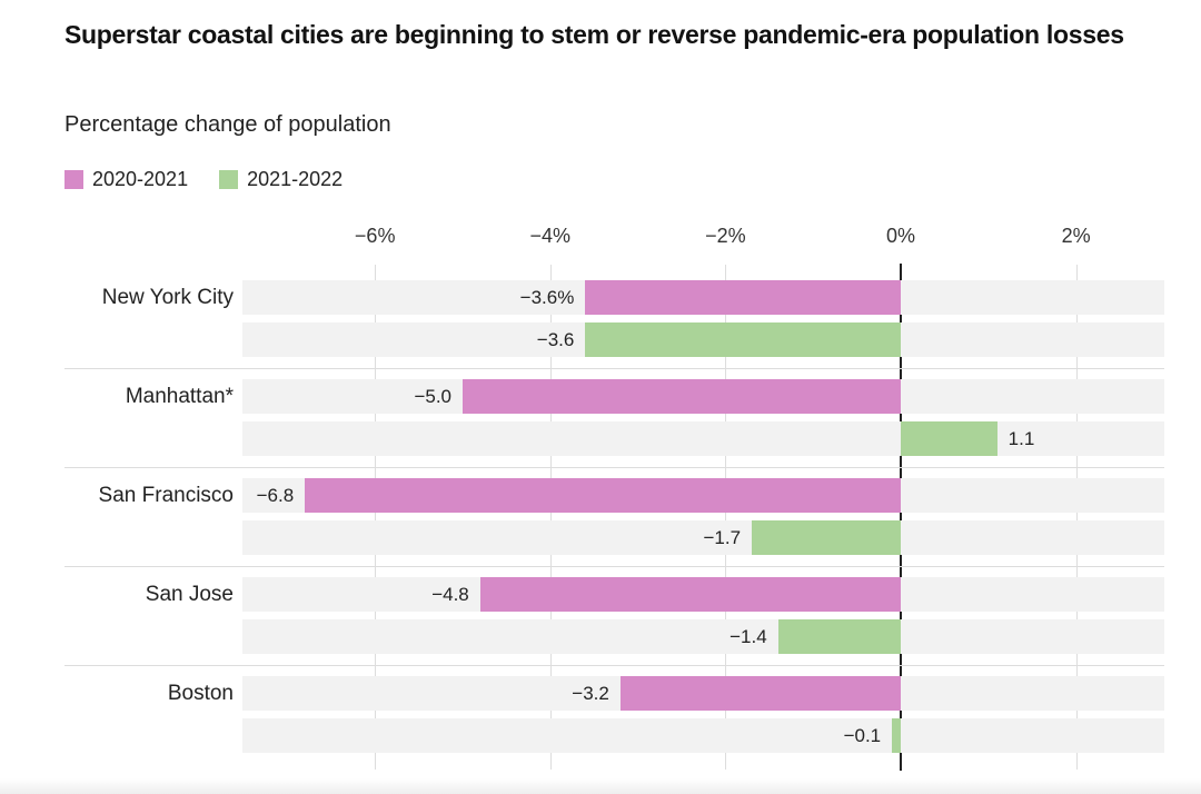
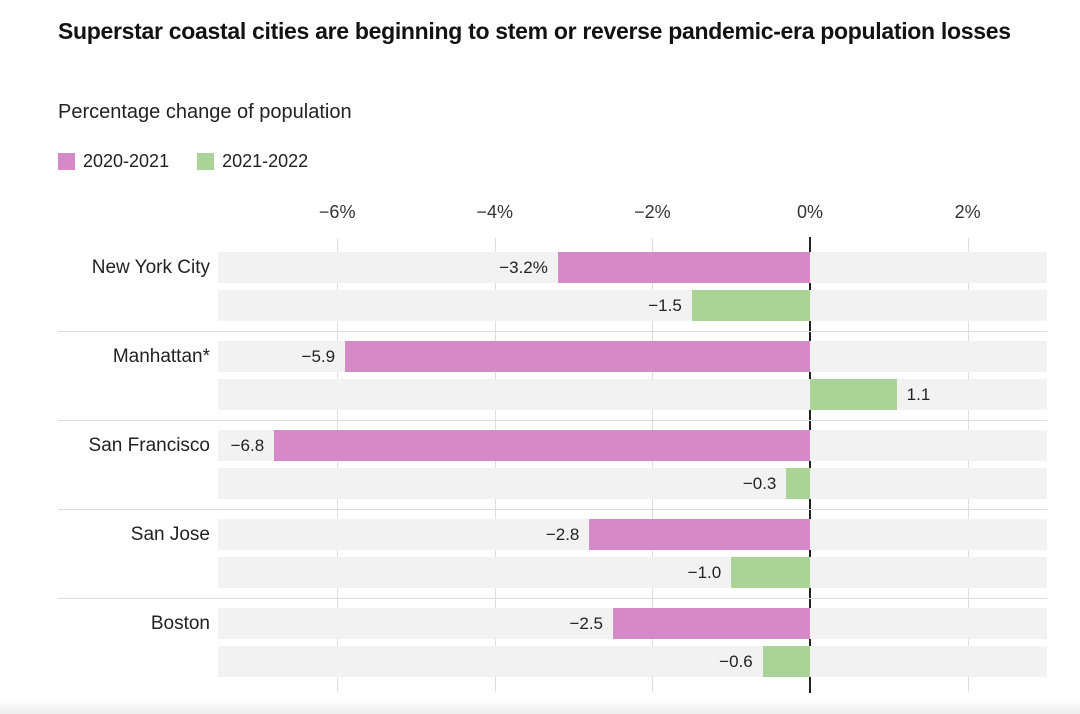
2020-2021/New York City: −3.6% -> −3.2%
2021-2022/New York City: −3.6 -> −1.5
2020-2021/Manhattan*: −5.0 -> −5.9
2021-2022/San Francisco: −1.7 -> −0.3
2020-2021/San Jose: −4.8 -> −2.8
2021-2022/San Jose: −1.4 -> −1.0
2020-2021/Boston: −3.2 -> −2.5
2021-2022/Boston: −0.1 -> −0.6
